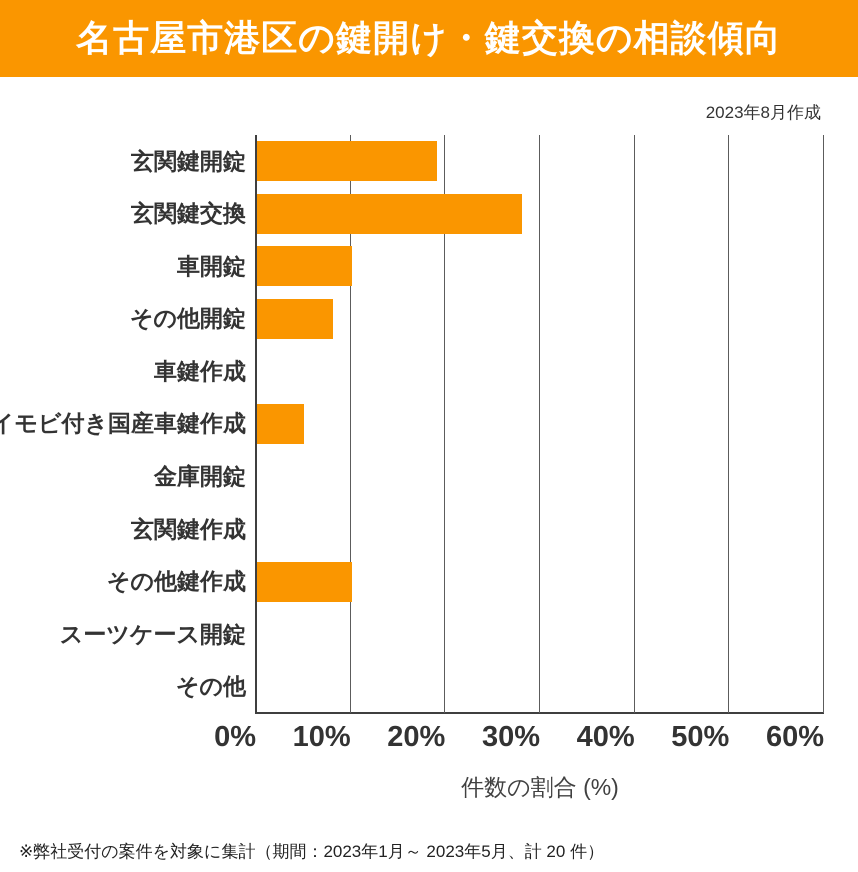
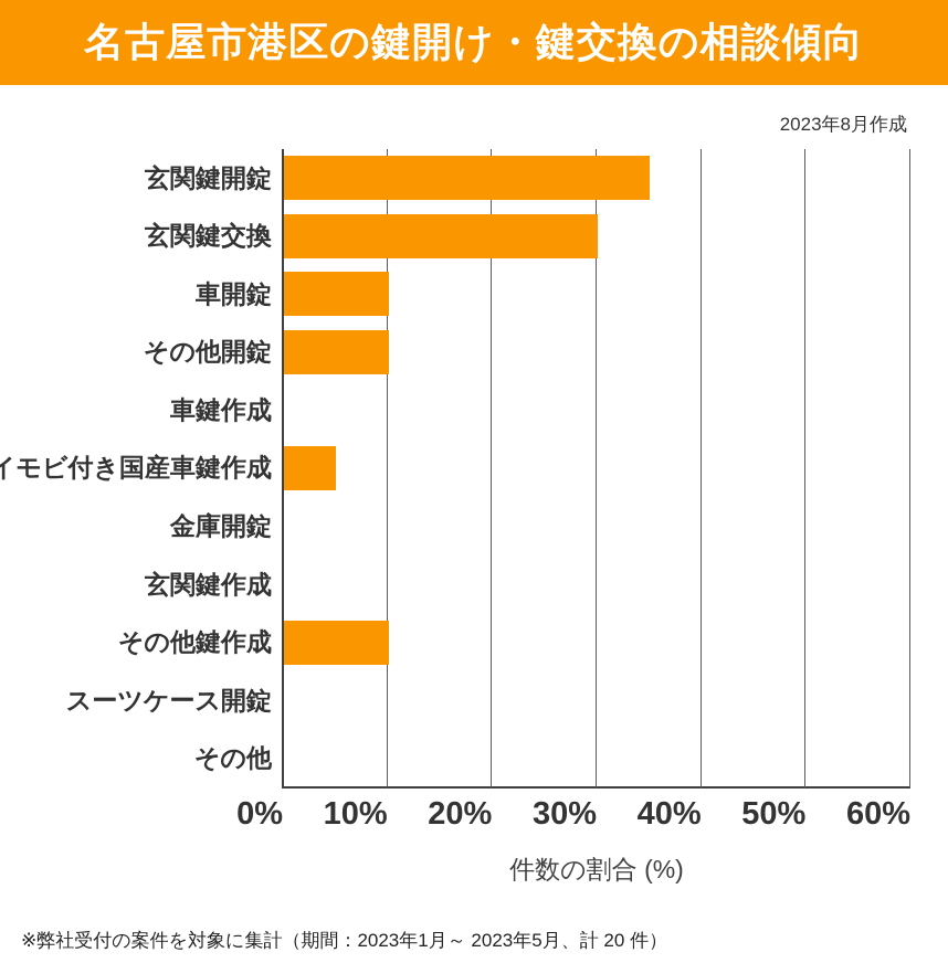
玄関鍵開錠: 19% -> 35%
玄関鍵交換: 28% -> 30%
その他開錠: 8% -> 10%
